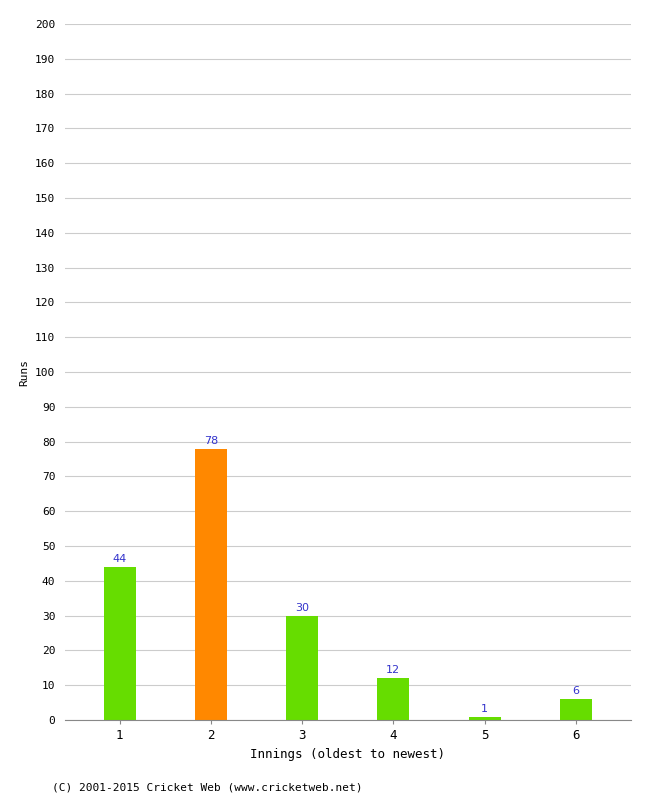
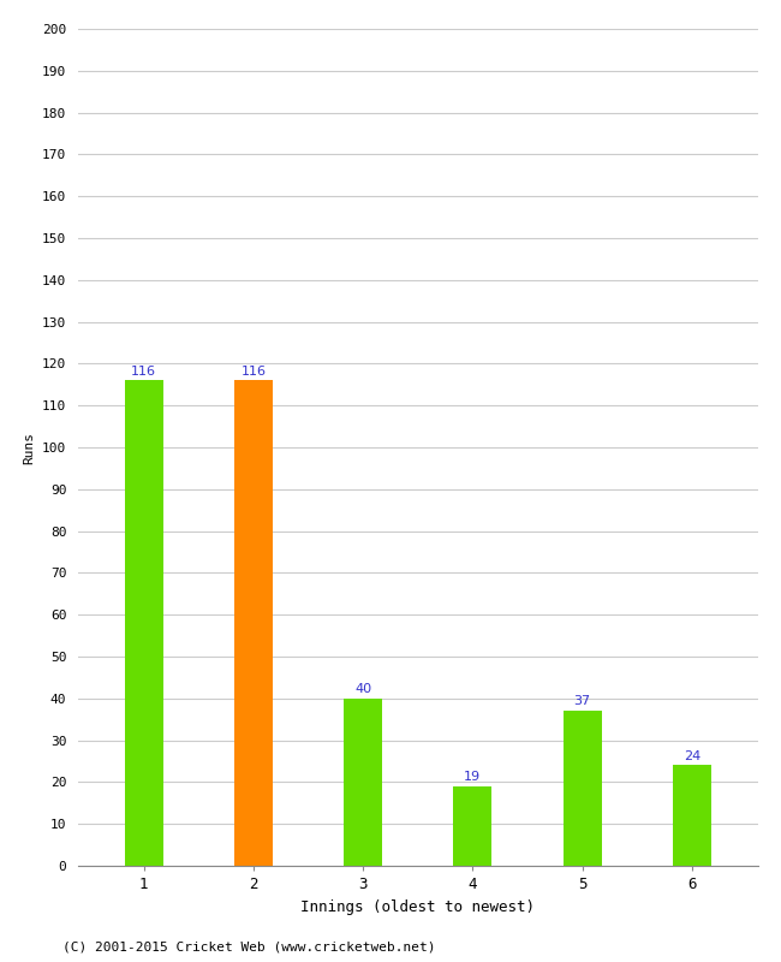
1: 44 -> 116
2: 78 -> 116
3: 30 -> 40
4: 12 -> 19
5: 1 -> 37
6: 6 -> 24
